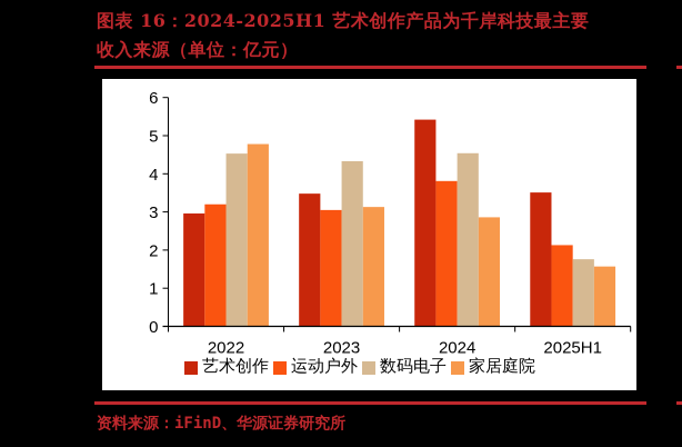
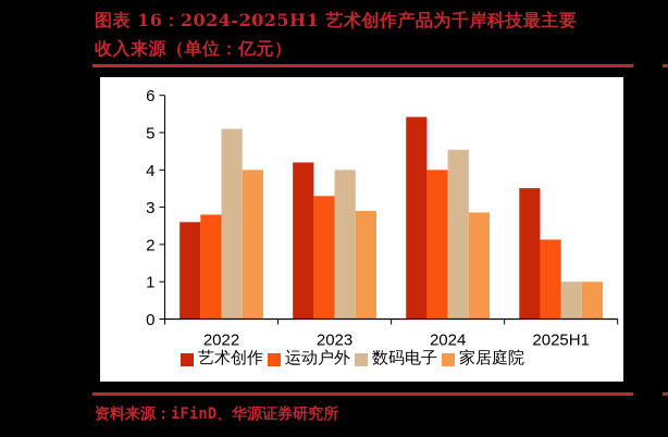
艺术创作/2022: 3.0 -> 2.6
运动户外/2022: 3.2 -> 2.8
数码电子/2022: 4.5 -> 5.1
家居庭院/2022: 4.8 -> 4.0
艺术创作/2023: 3.5 -> 4.2
运动户外/2023: 3.0 -> 3.3
数码电子/2023: 4.3 -> 4.0
家居庭院/2023: 3.1 -> 2.9
运动户外/2024: 3.8 -> 4.0
数码电子/2025H1: 1.8 -> 1.0
家居庭院/2025H1: 1.6 -> 1.0
